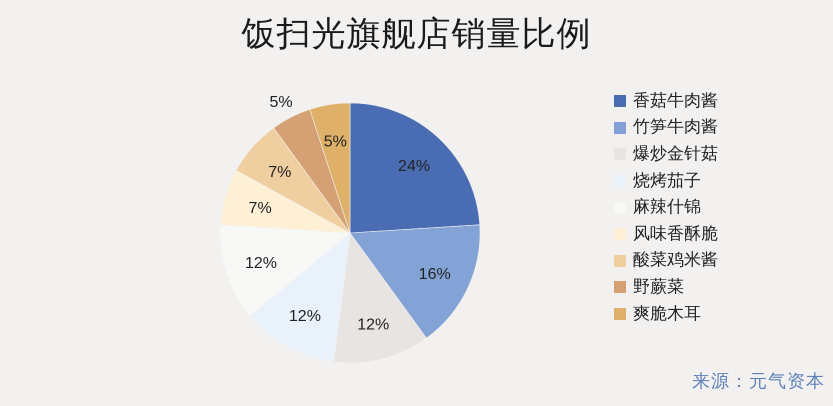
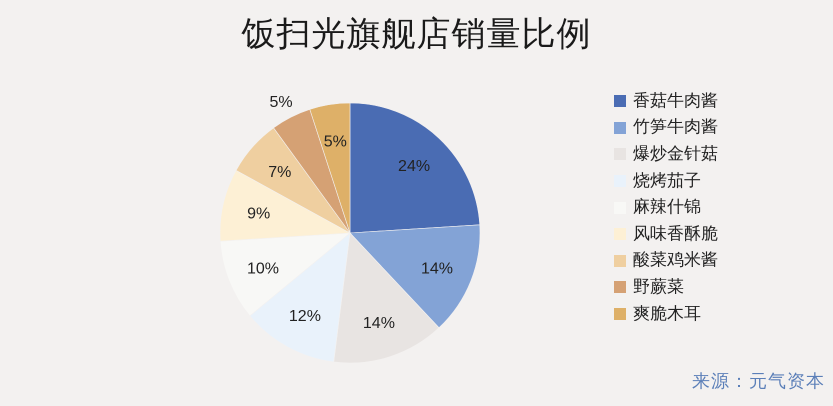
竹笋牛肉酱: 16% -> 14%
爆炒金针菇: 12% -> 14%
麻辣什锦: 12% -> 10%
风味香酥脆: 7% -> 9%
